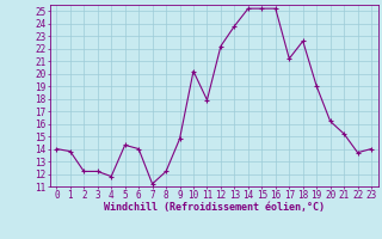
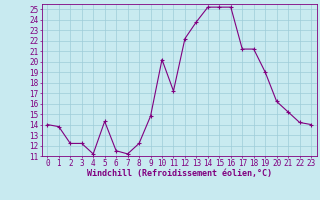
4: 11.8 -> 11.2
6: 14.0 -> 11.5
11: 17.9 -> 17.2
18: 22.6 -> 21.2
22: 13.7 -> 14.2
